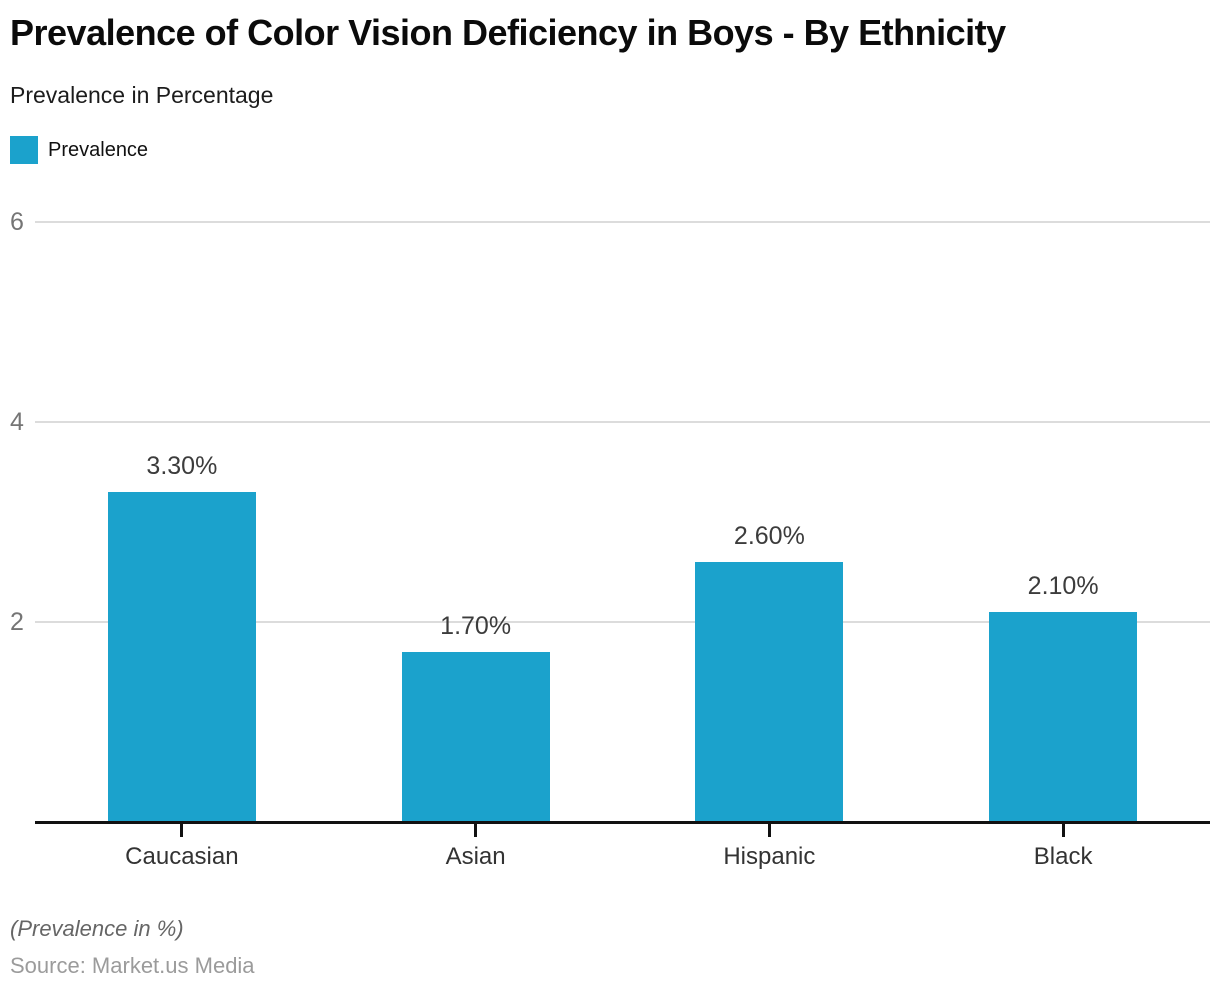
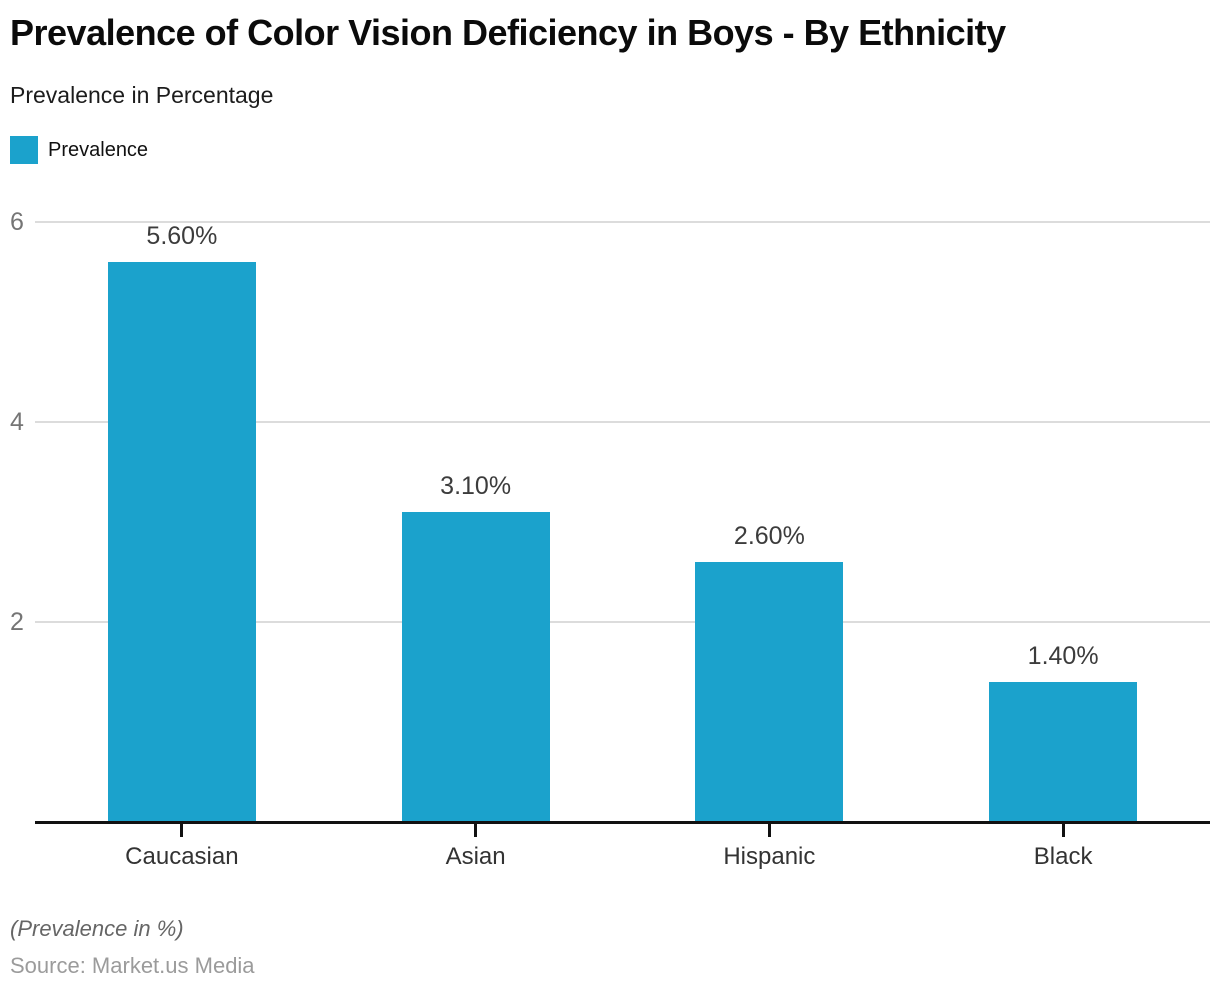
Caucasian: 3.30% -> 5.60%
Asian: 1.70% -> 3.10%
Black: 2.10% -> 1.40%
